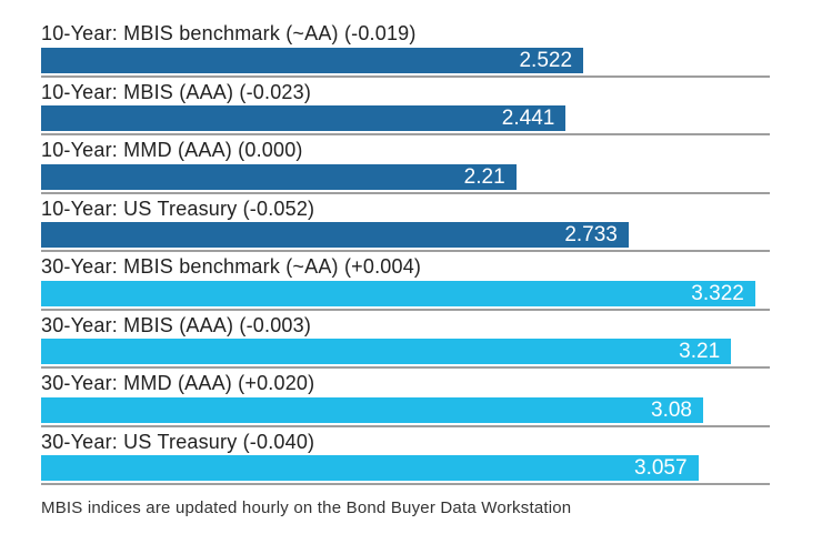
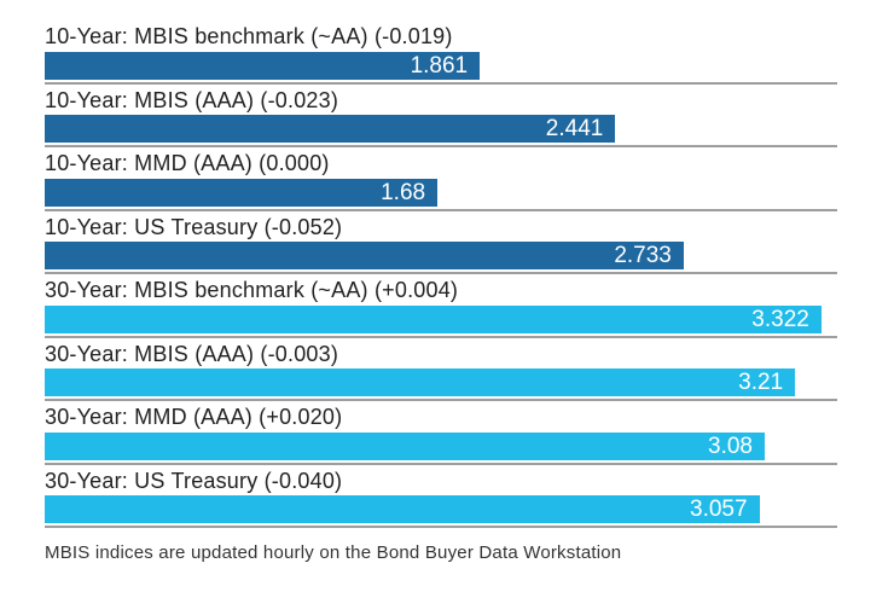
10-Year: MBIS benchmark (~AA) (-0.019): 2.522 -> 1.861
10-Year: MMD (AAA) (0.000): 2.21 -> 1.68
